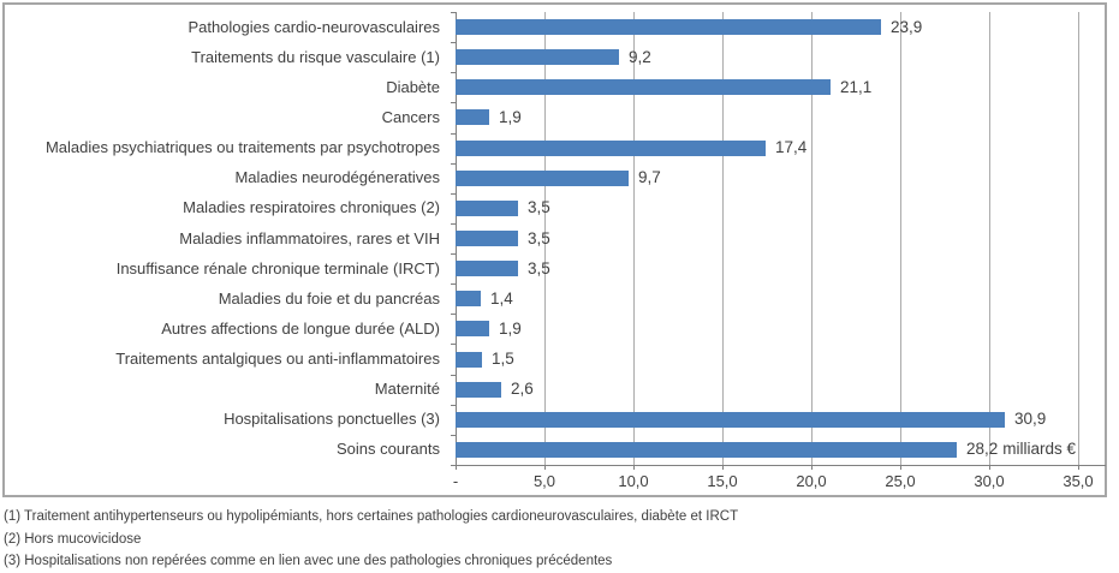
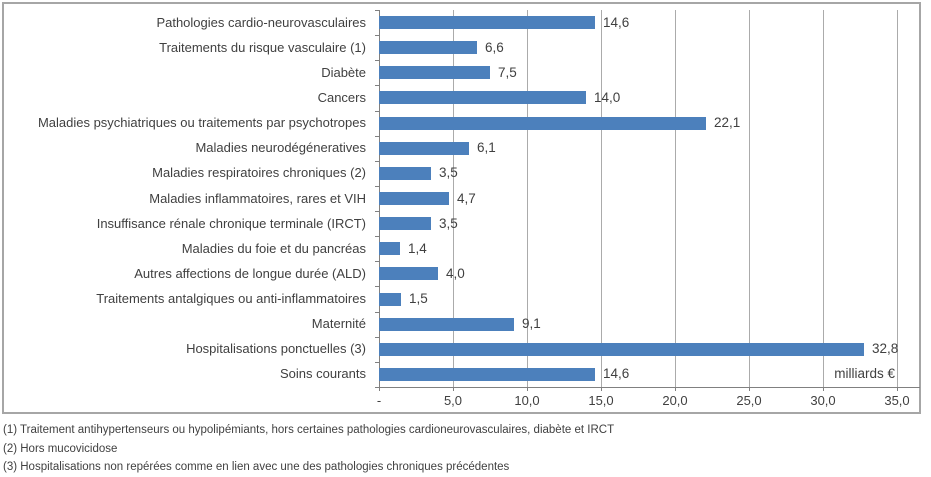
Pathologies cardio-neurovasculaires: 23,9 -> 14,6
Traitements du risque vasculaire (1): 9,2 -> 6,6
Diabète: 21,1 -> 7,5
Cancers: 1,9 -> 14,0
Maladies psychiatriques ou traitements par psychotropes: 17,4 -> 22,1
Maladies neurodégéneratives: 9,7 -> 6,1
Maladies inflammatoires, rares et VIH: 3,5 -> 4,7
Autres affections de longue durée (ALD): 1,9 -> 4,0
Maternité: 2,6 -> 9,1
Hospitalisations ponctuelles (3): 30,9 -> 32,8
Soins courants: 28,2 -> 14,6
